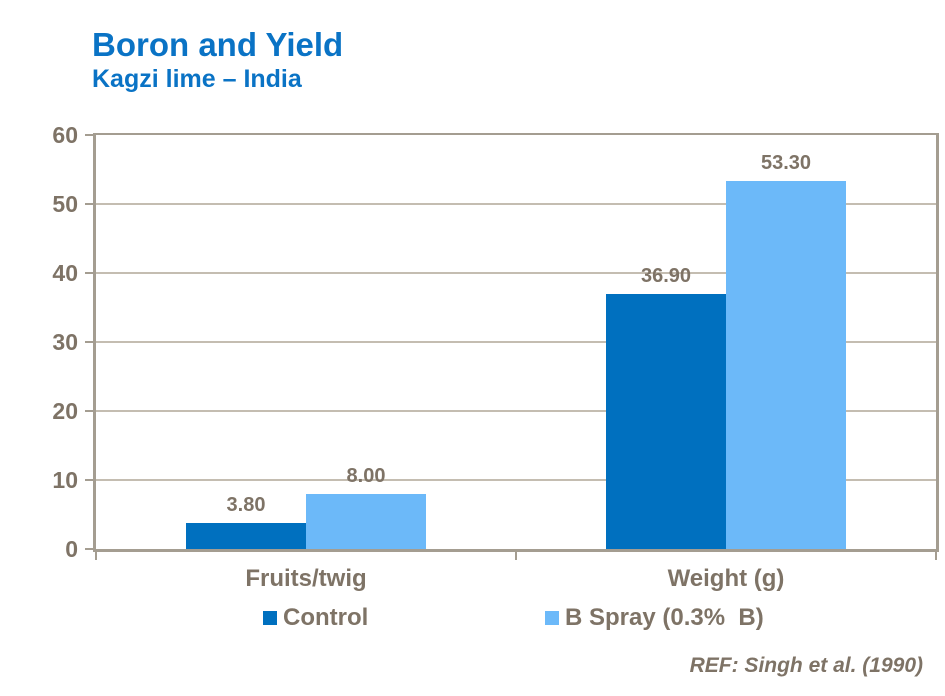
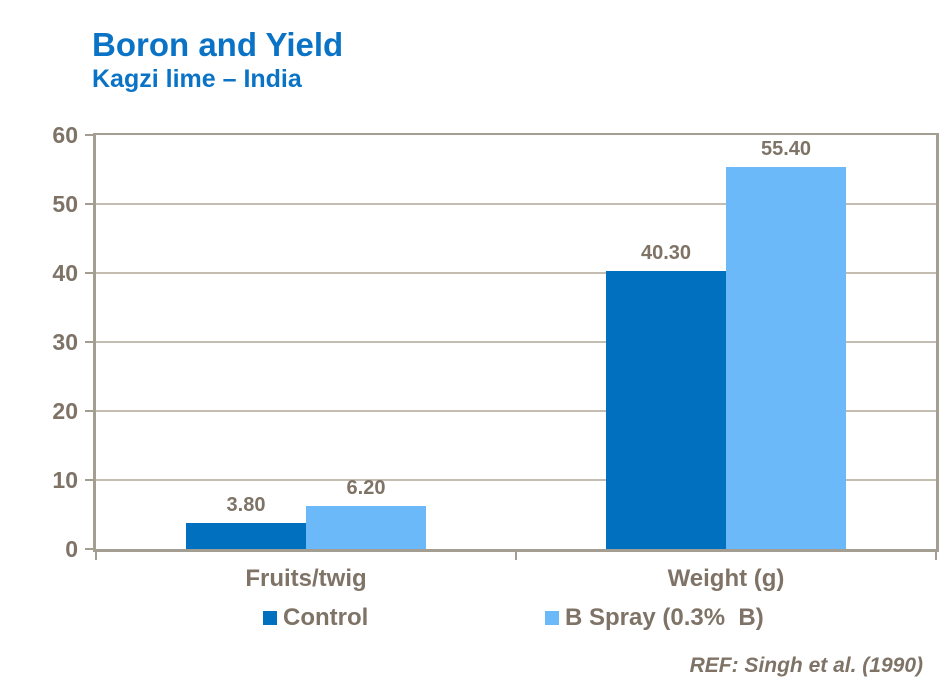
B Spray (0.3% B)/Fruits/twig: 8.00 -> 6.20
Control/Weight (g): 36.90 -> 40.30
B Spray (0.3% B)/Weight (g): 53.30 -> 55.40
